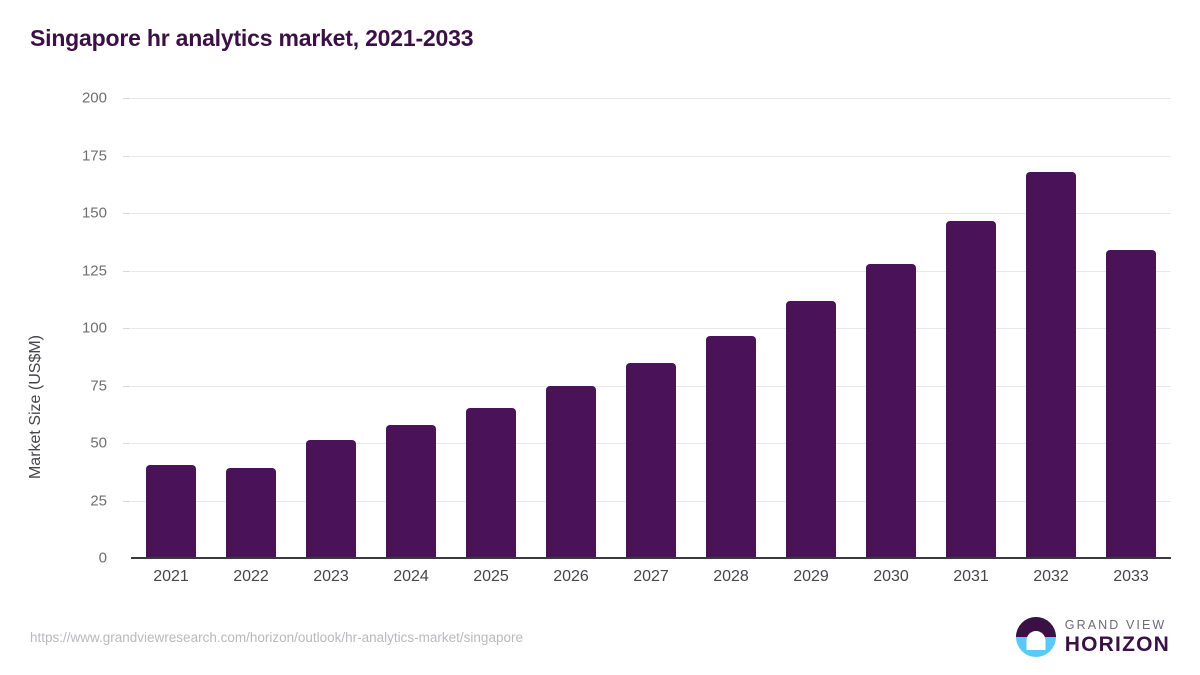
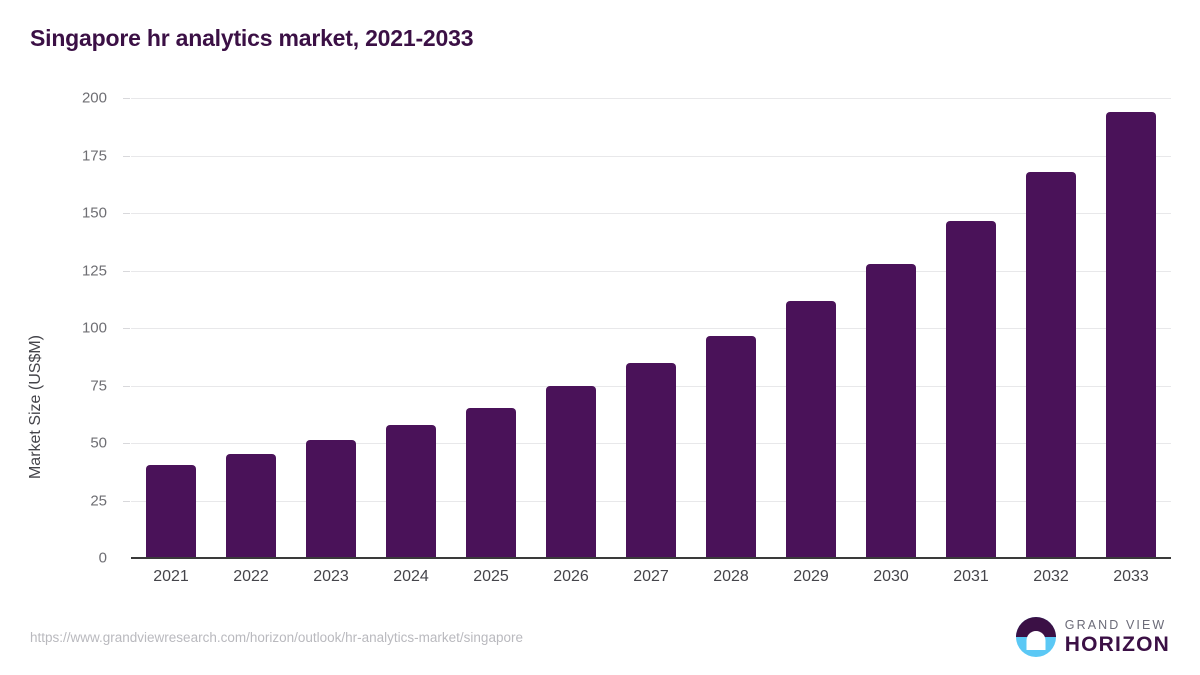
2022: 39 -> 45
2033: 134 -> 194
